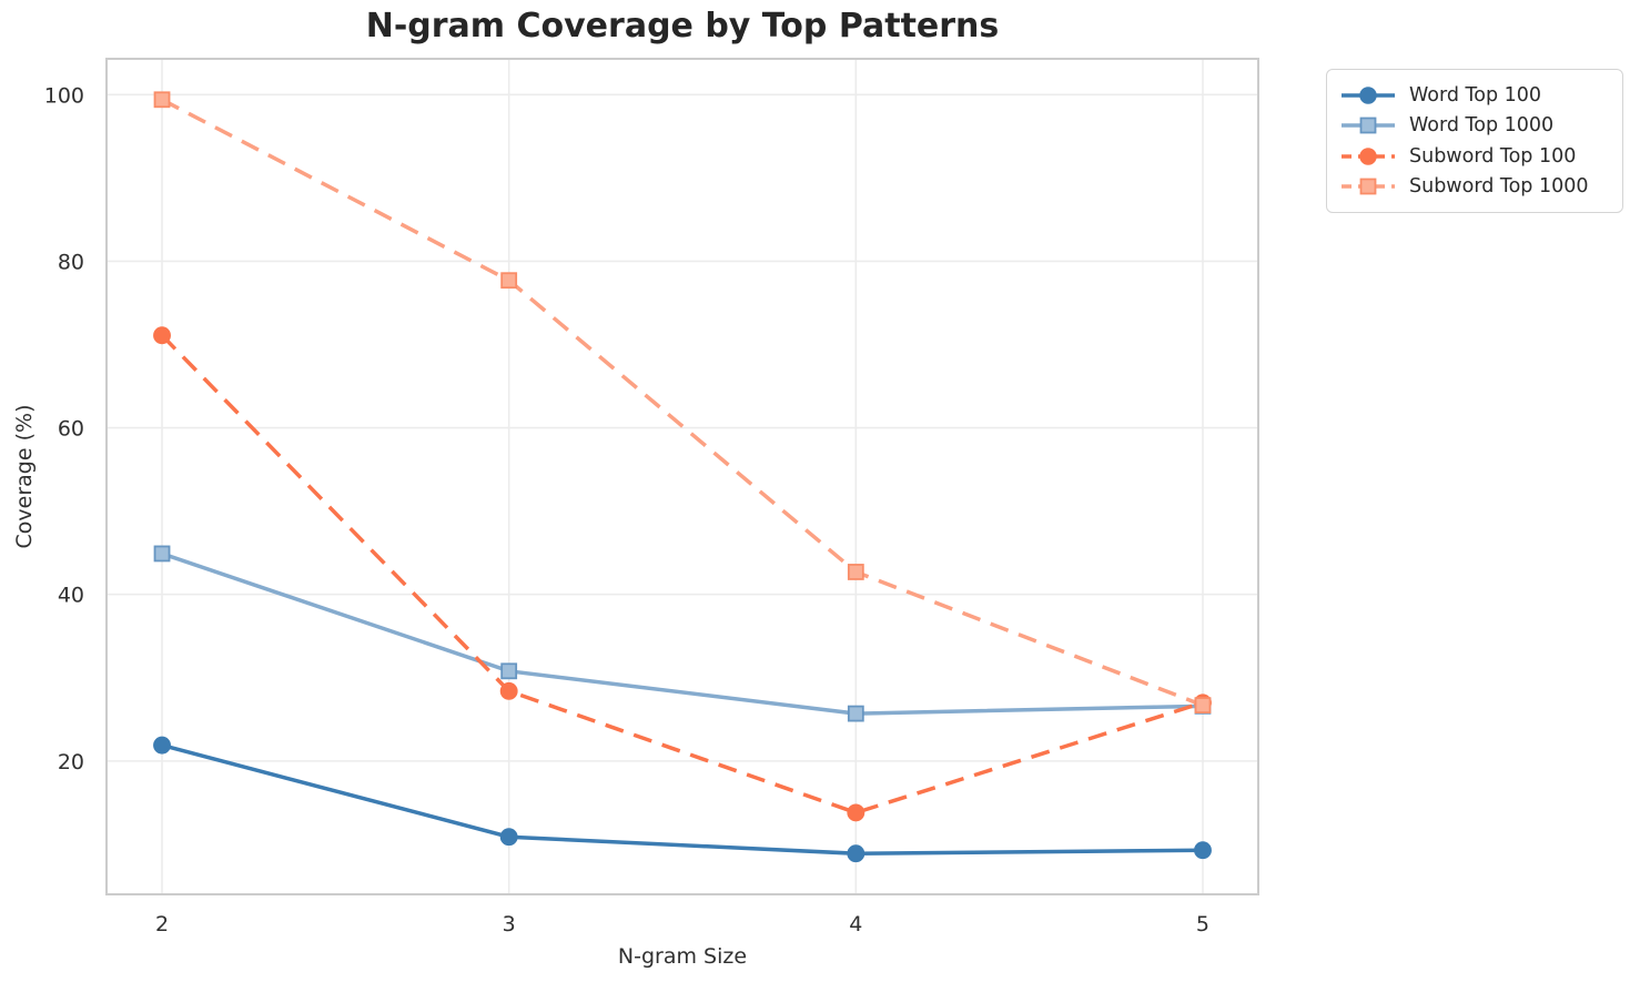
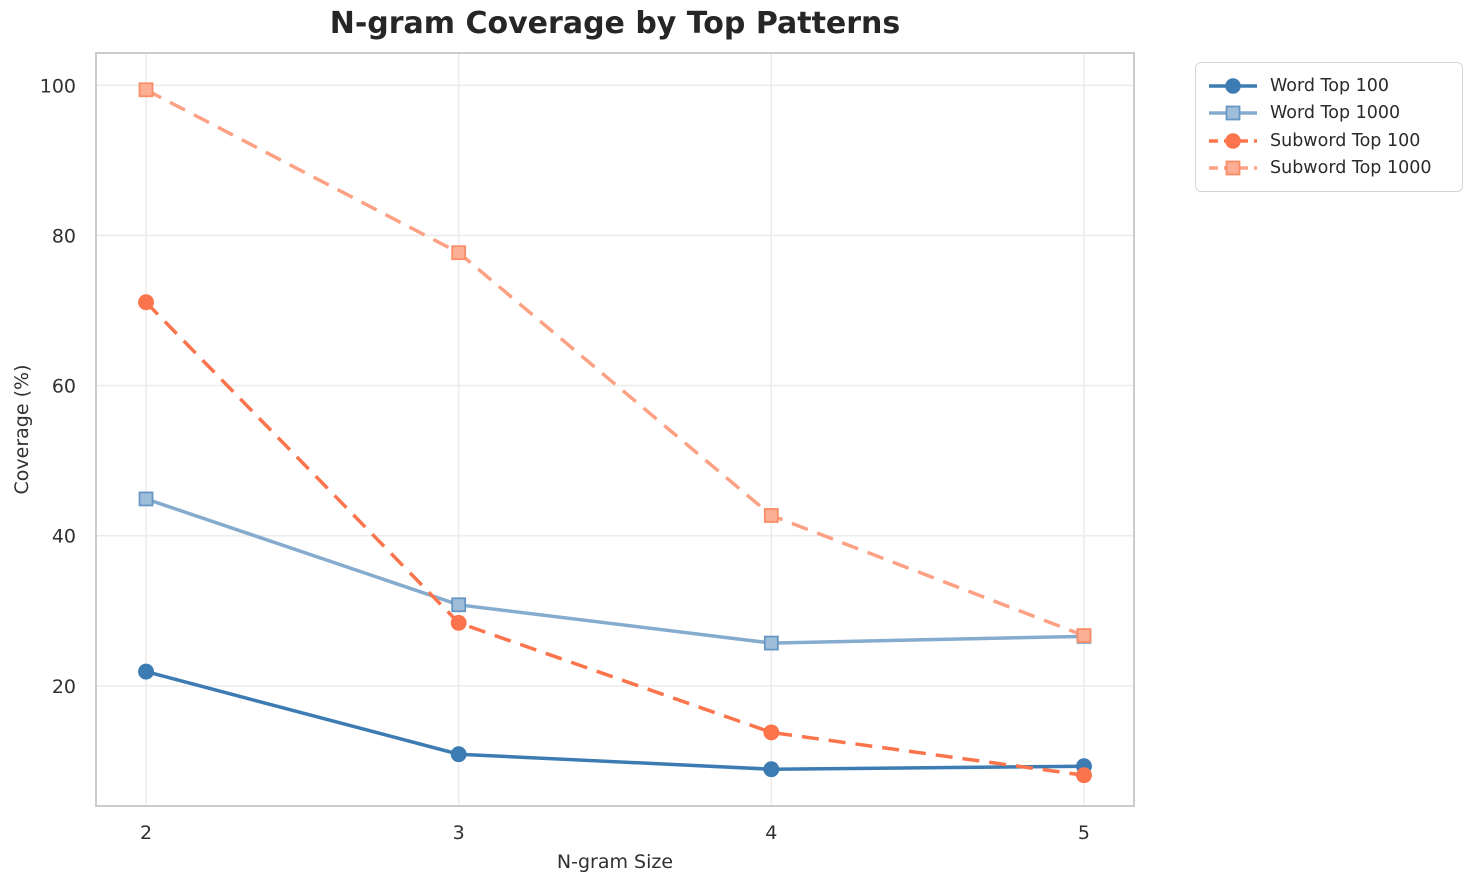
Subword Top 100/5: 27 -> 8
